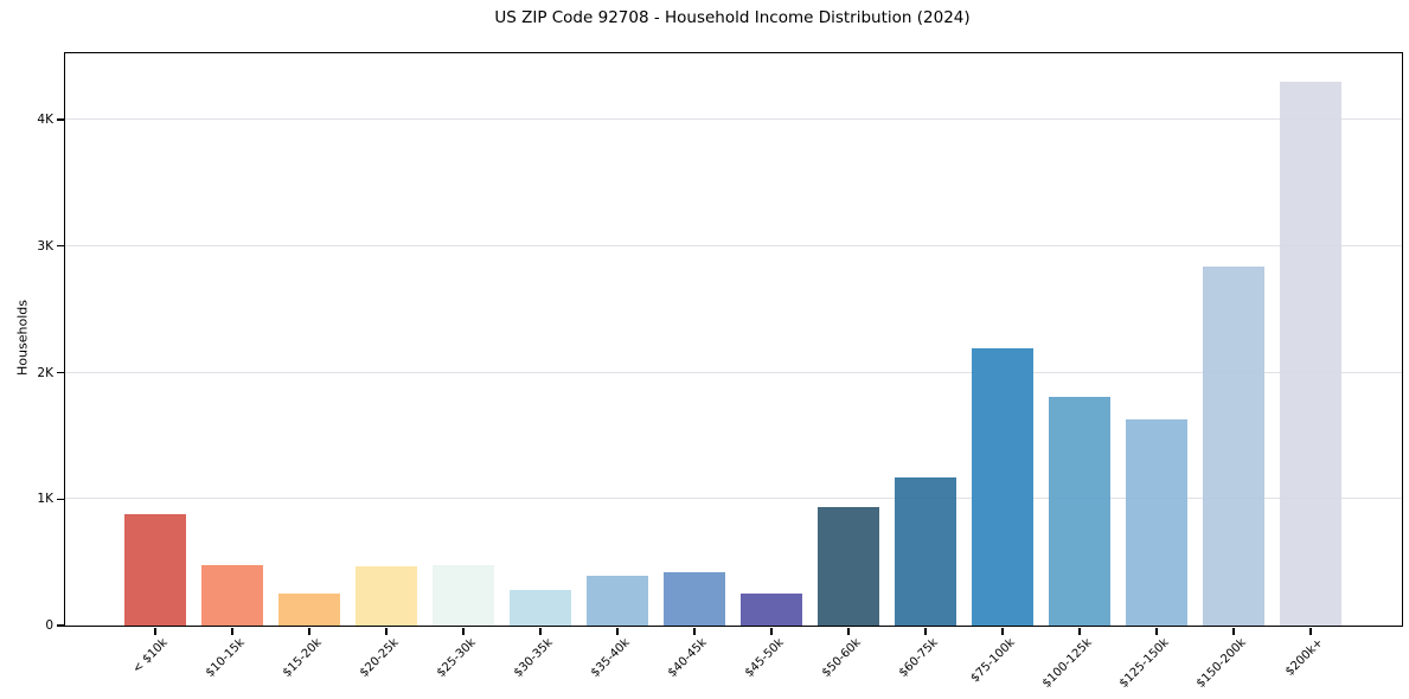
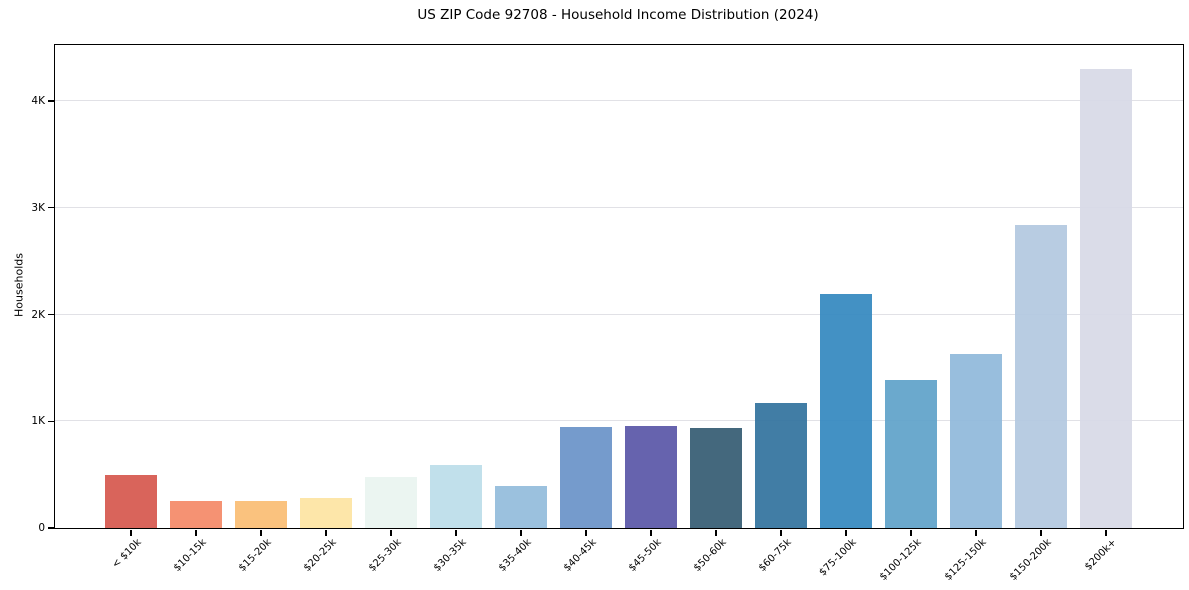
< $10k: 0.88K -> 0.50K
$10-15k: 0.48K -> 0.25K
$20-25k: 0.47K -> 0.28K
$30-35k: 0.28K -> 0.59K
$40-45k: 0.42K -> 0.95K
$45-50k: 0.26K -> 0.96K
$100-125k: 1.81K -> 1.39K
